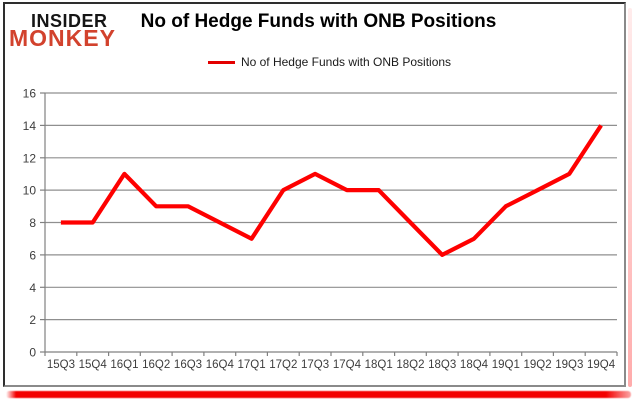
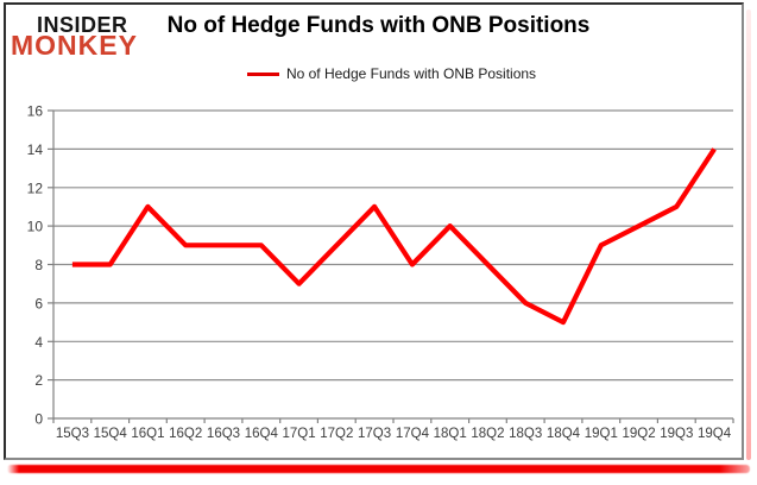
16Q4: 8 -> 9
17Q2: 10 -> 9
17Q4: 10 -> 8
18Q4: 7 -> 5
